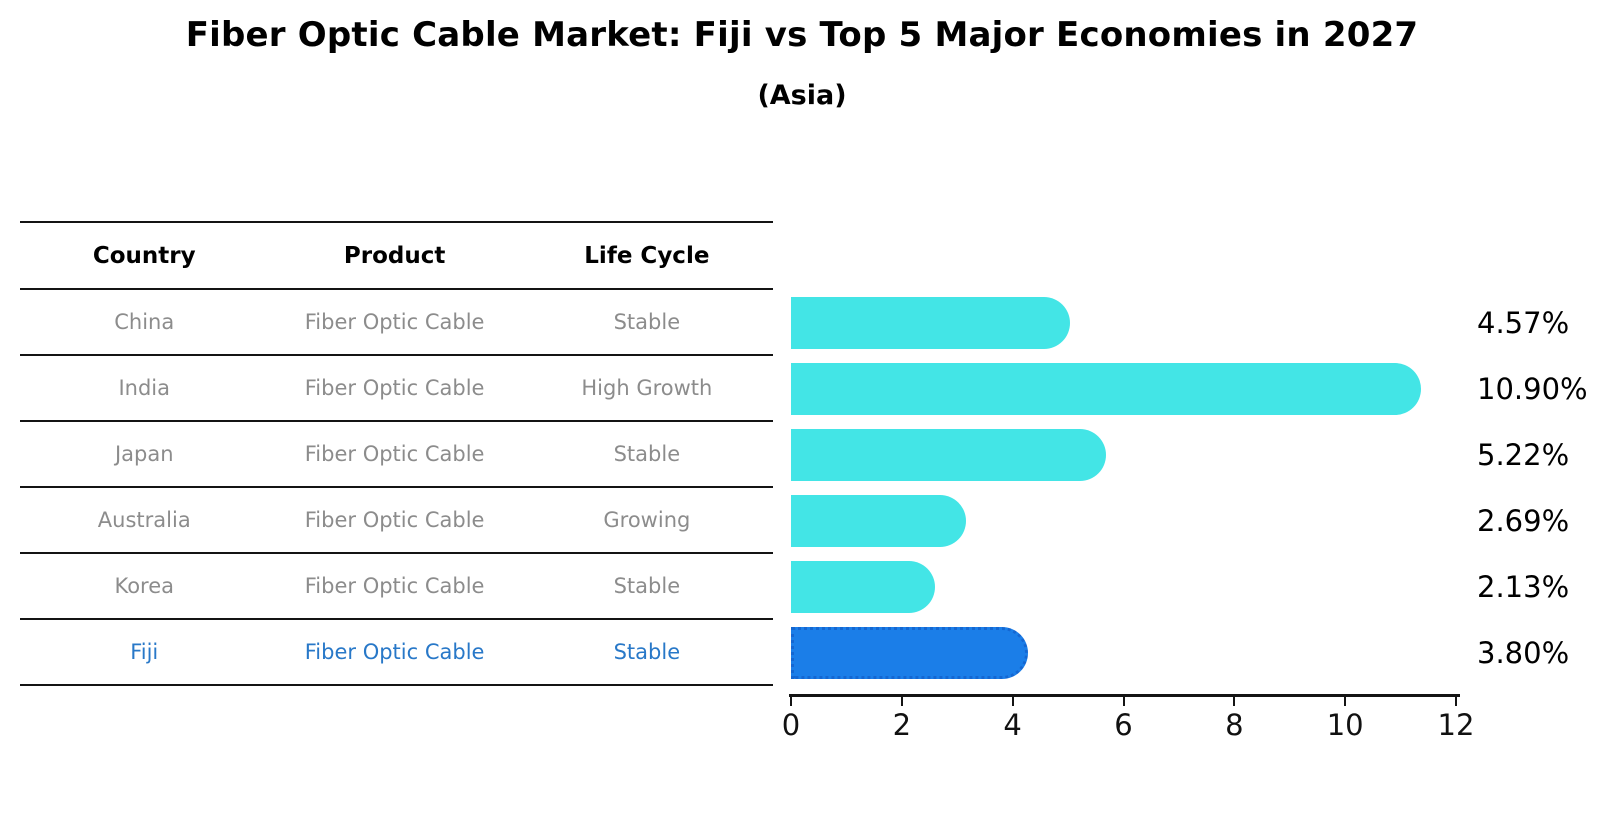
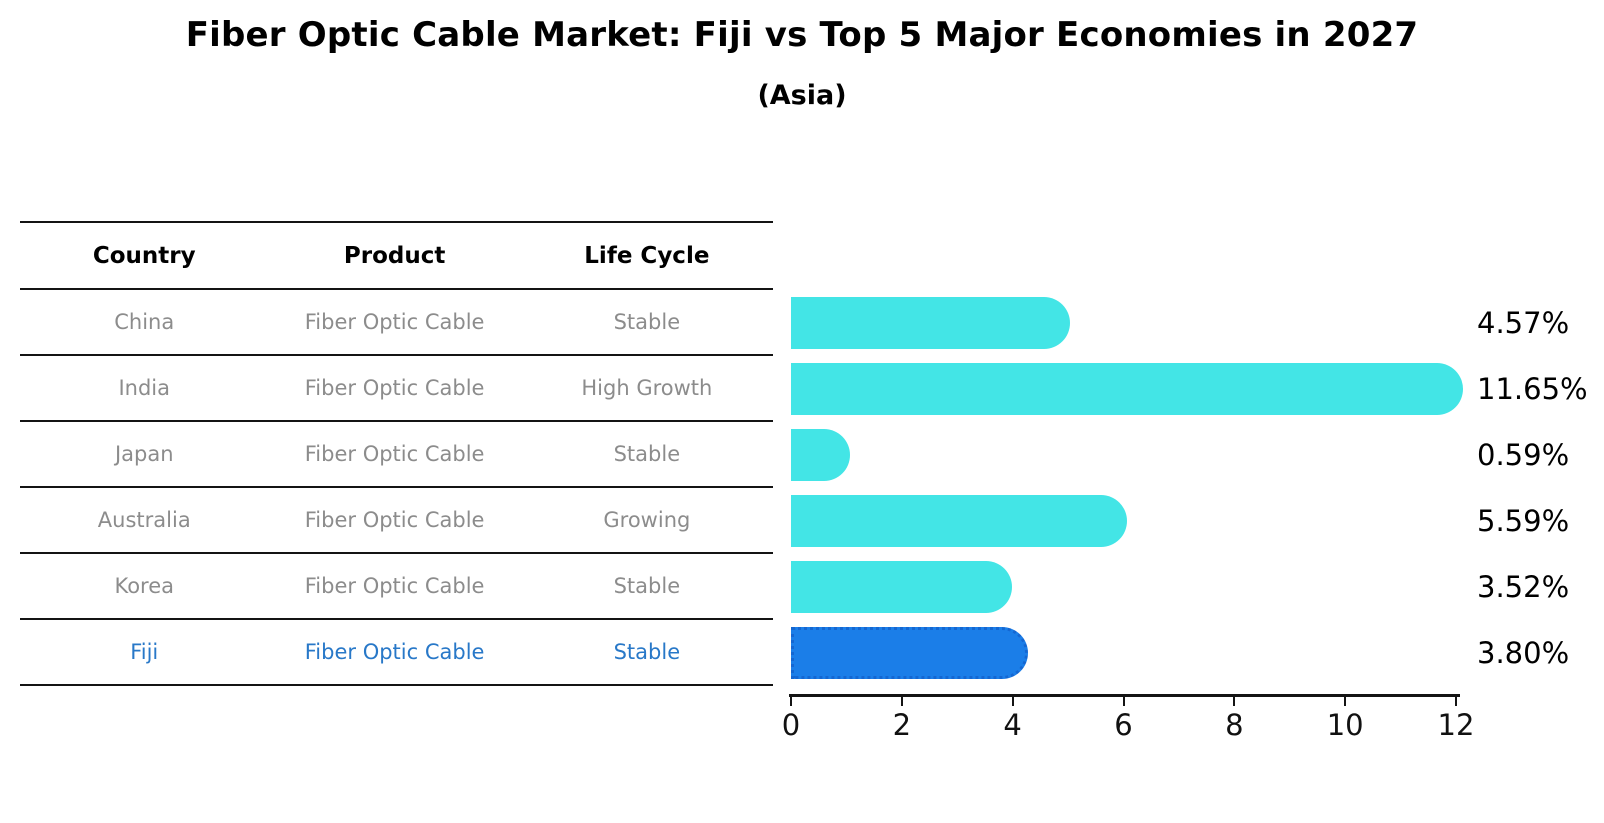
India: 10.90% -> 11.65%
Japan: 5.22% -> 0.59%
Australia: 2.69% -> 5.59%
Korea: 2.13% -> 3.52%
